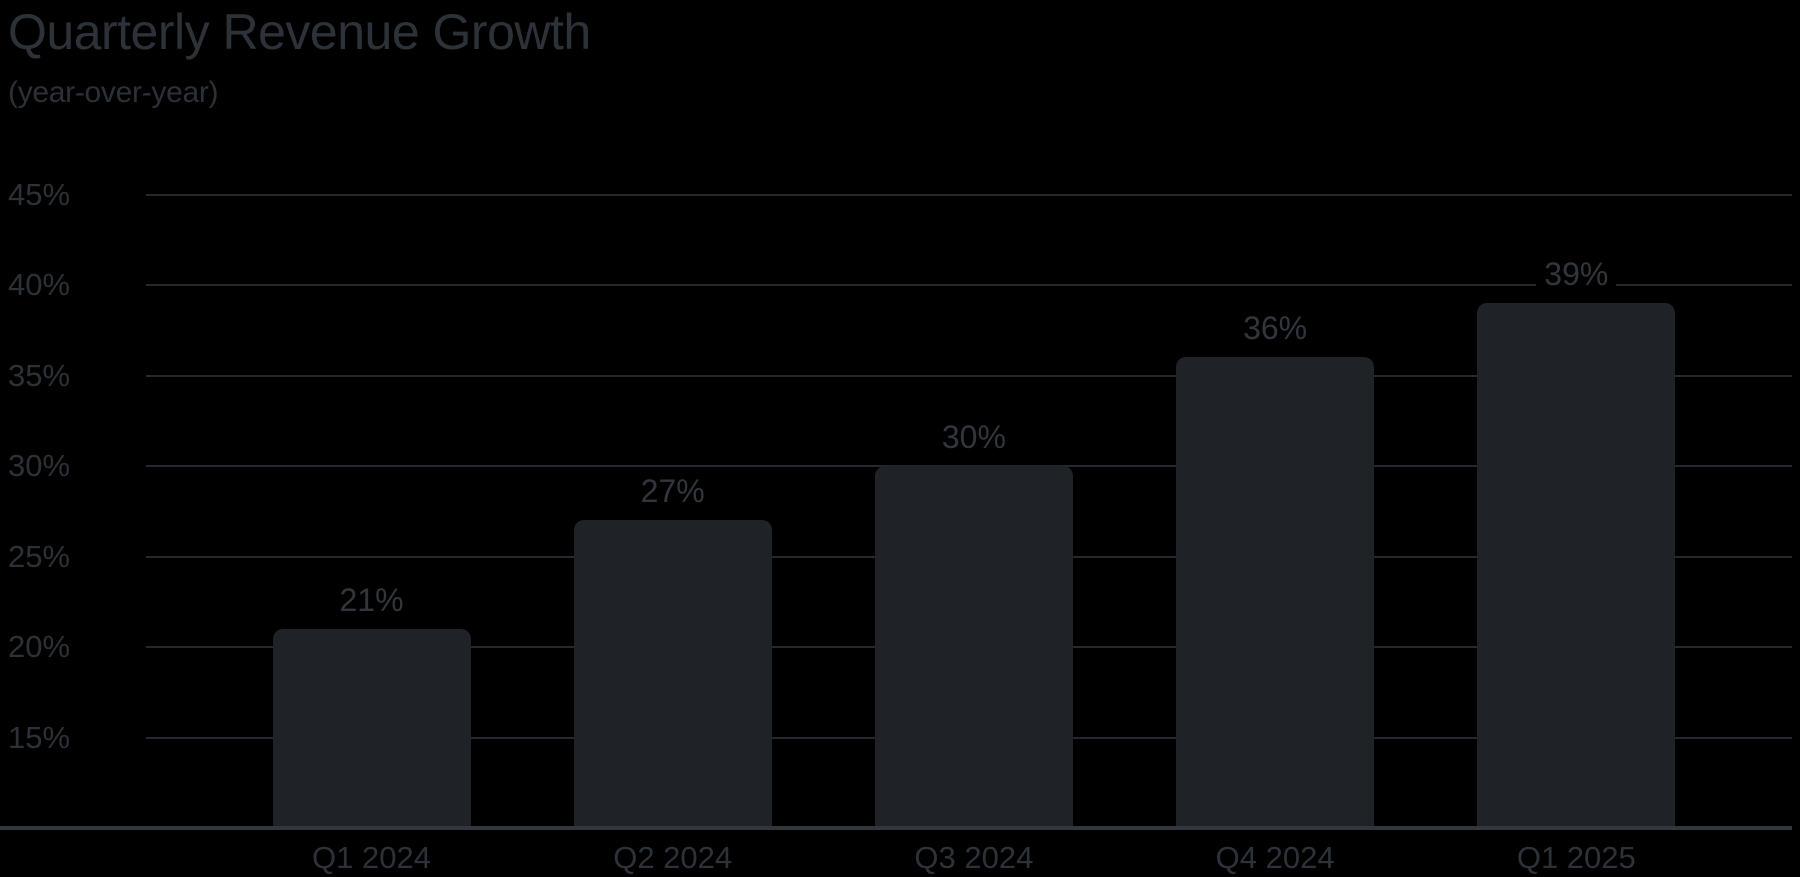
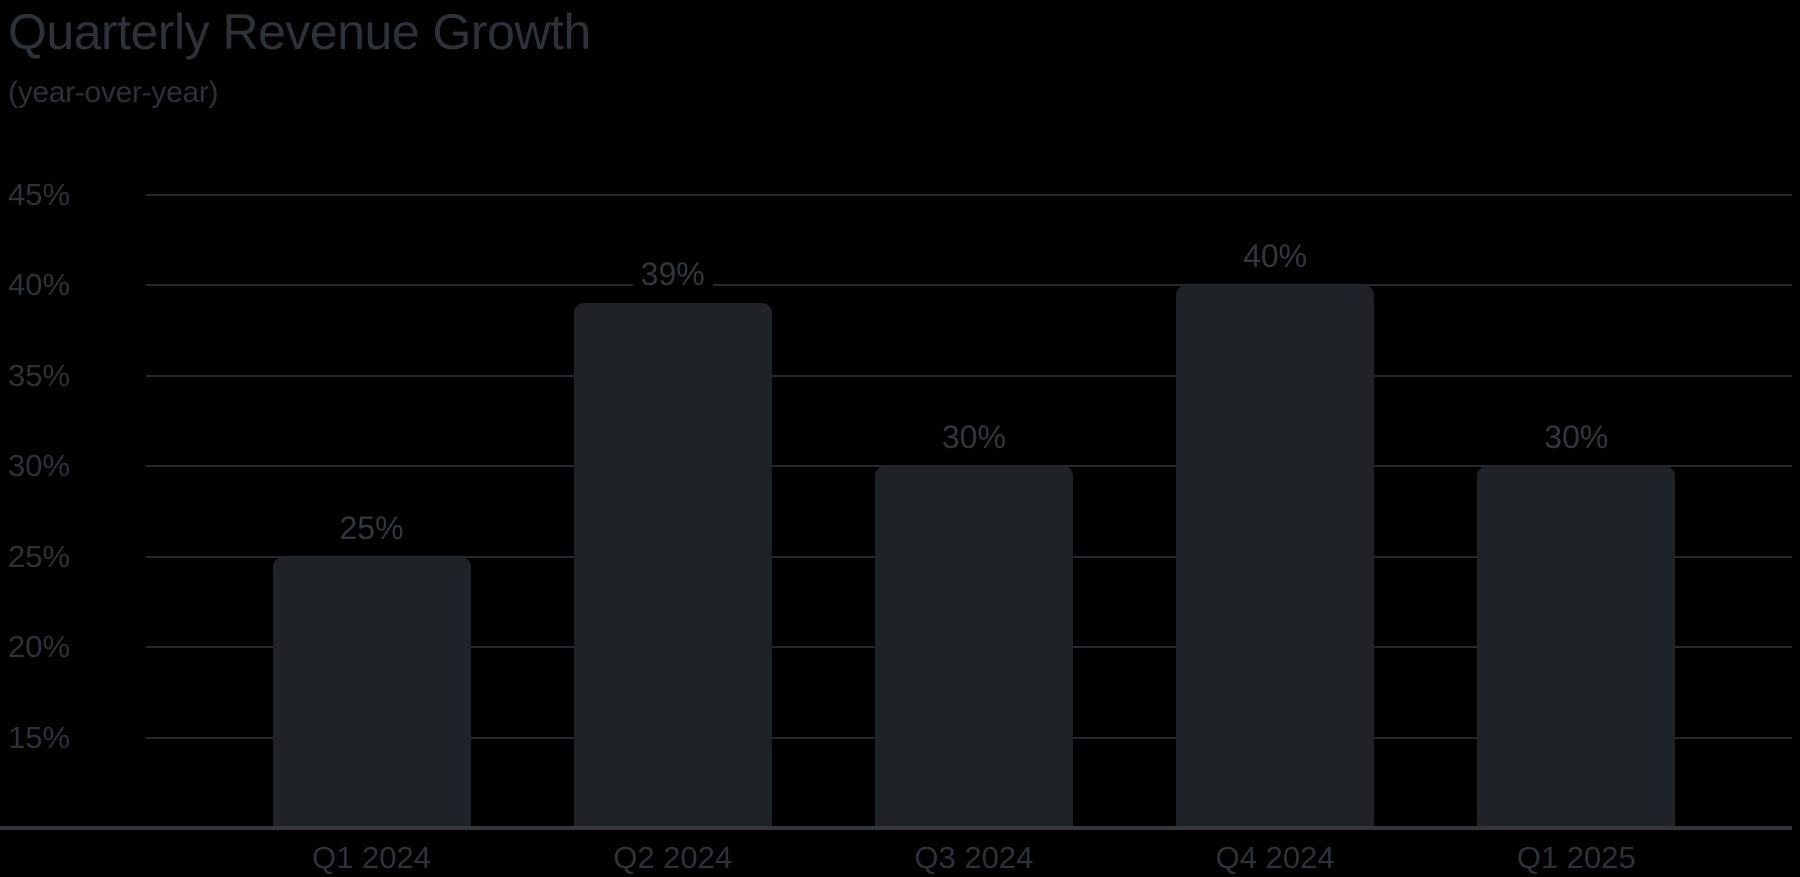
Q1 2024: 21% -> 25%
Q2 2024: 27% -> 39%
Q4 2024: 36% -> 40%
Q1 2025: 39% -> 30%
